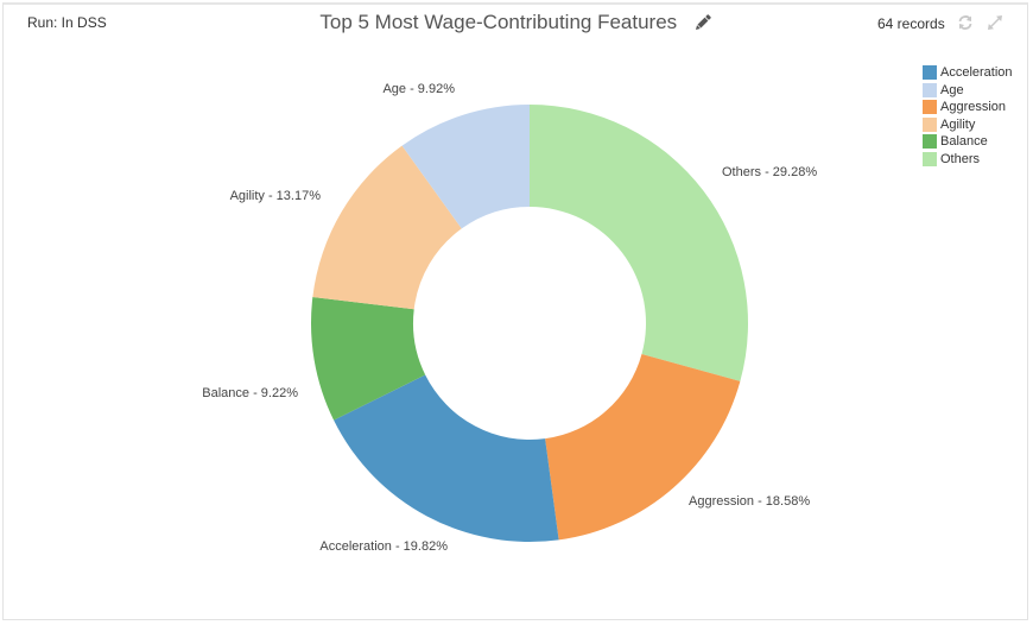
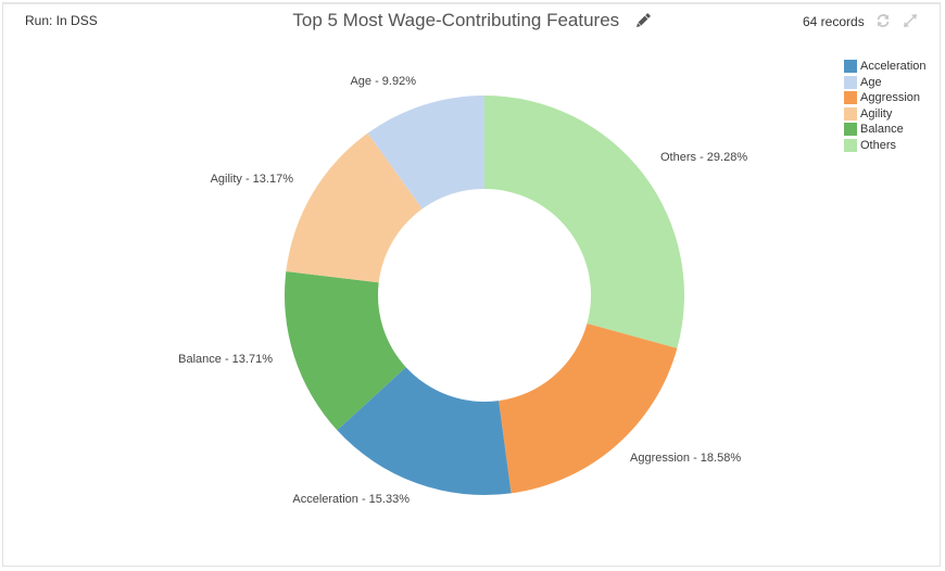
Acceleration: 19.82% -> 15.33%
Balance: 9.22% -> 13.71%
